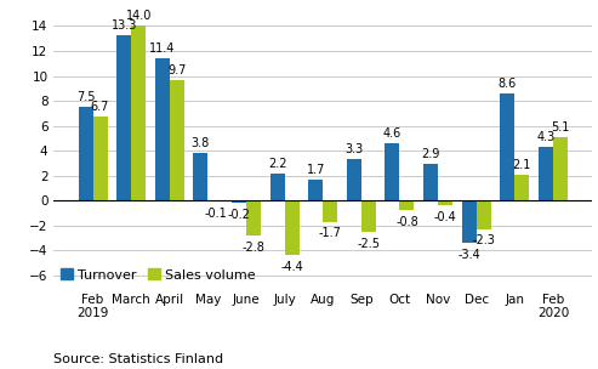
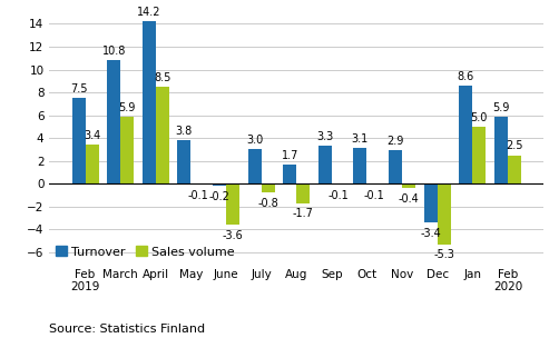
Sales volume/Feb 2019: 6.7 -> 3.4
Turnover/March: 13.3 -> 10.8
Sales volume/March: 14.0 -> 5.9
Turnover/April: 11.4 -> 14.2
Sales volume/April: 9.7 -> 8.5
Sales volume/June: -2.8 -> -3.6
Turnover/July: 2.2 -> 3.0
Sales volume/July: -4.4 -> -0.8
Sales volume/Sep: -2.5 -> -0.1
Turnover/Oct: 4.6 -> 3.1
Sales volume/Oct: -0.8 -> -0.1
Sales volume/Dec: -2.3 -> -5.3
Sales volume/Jan: 2.1 -> 5.0
Turnover/Feb 2020: 4.3 -> 5.9
Sales volume/Feb 2020: 5.1 -> 2.5
